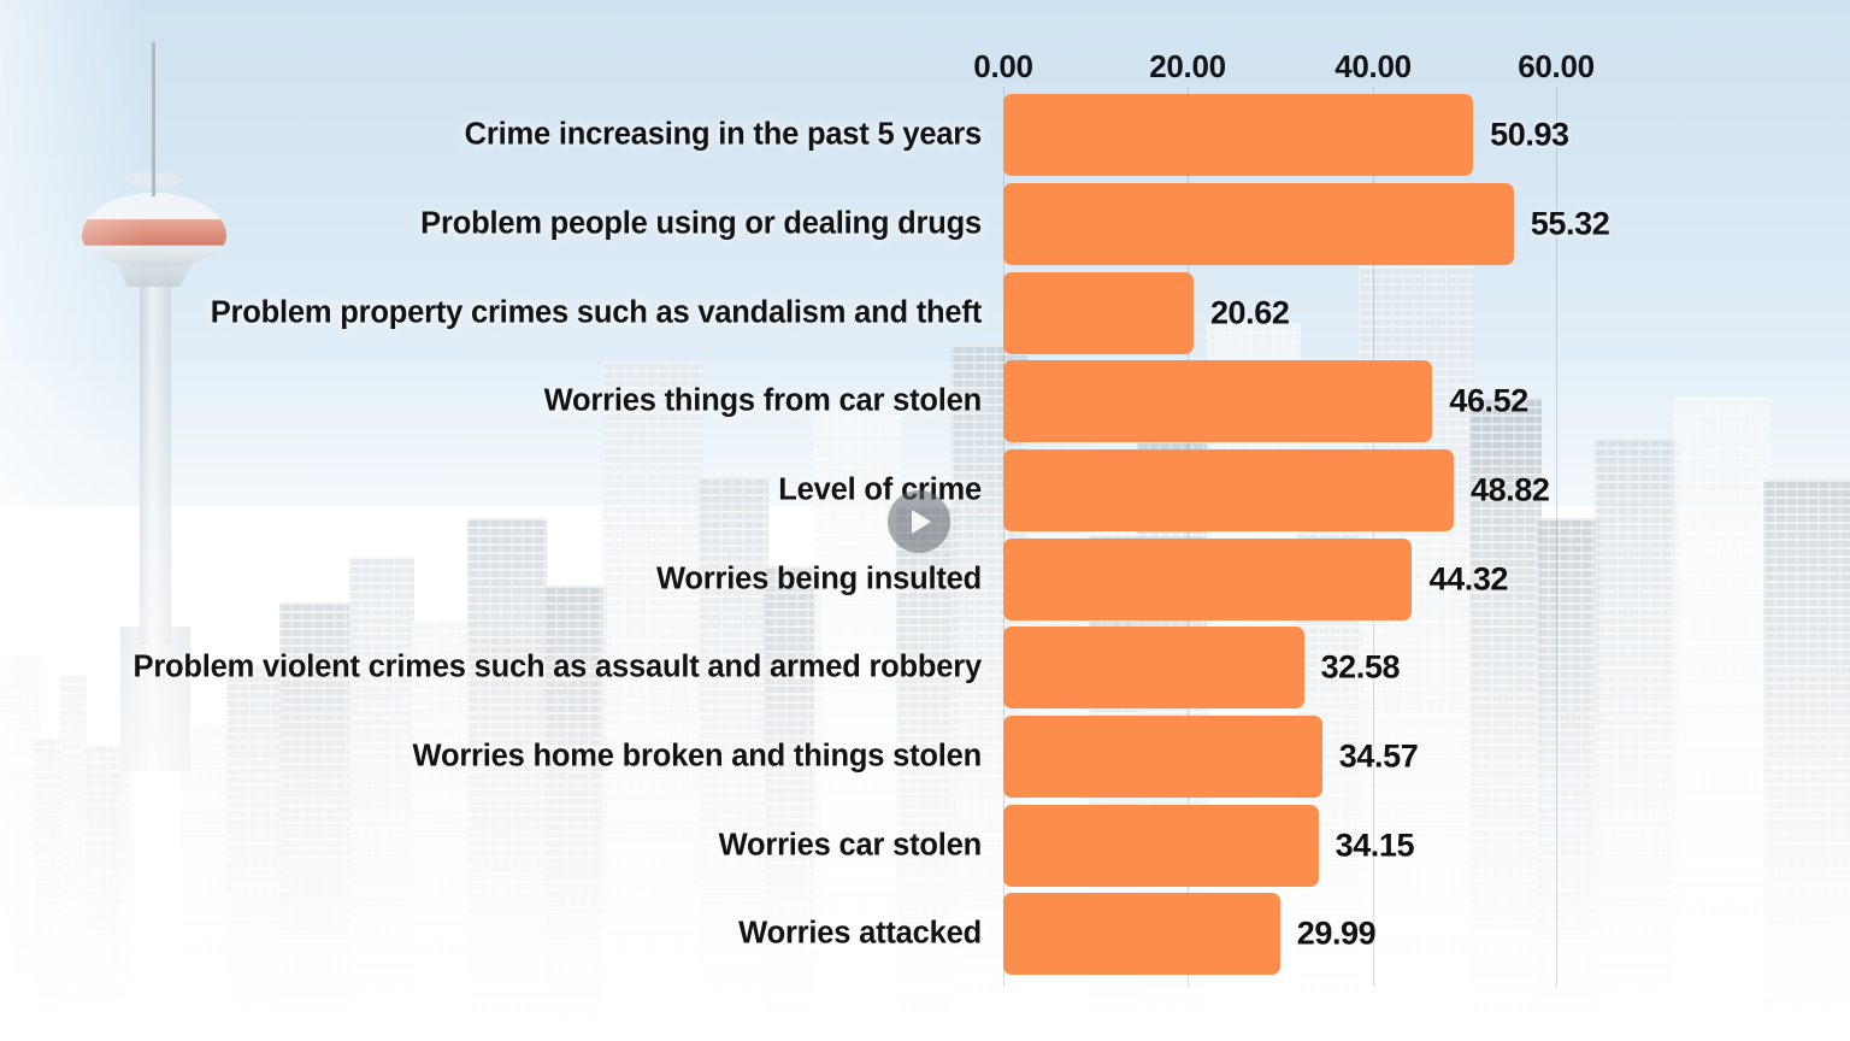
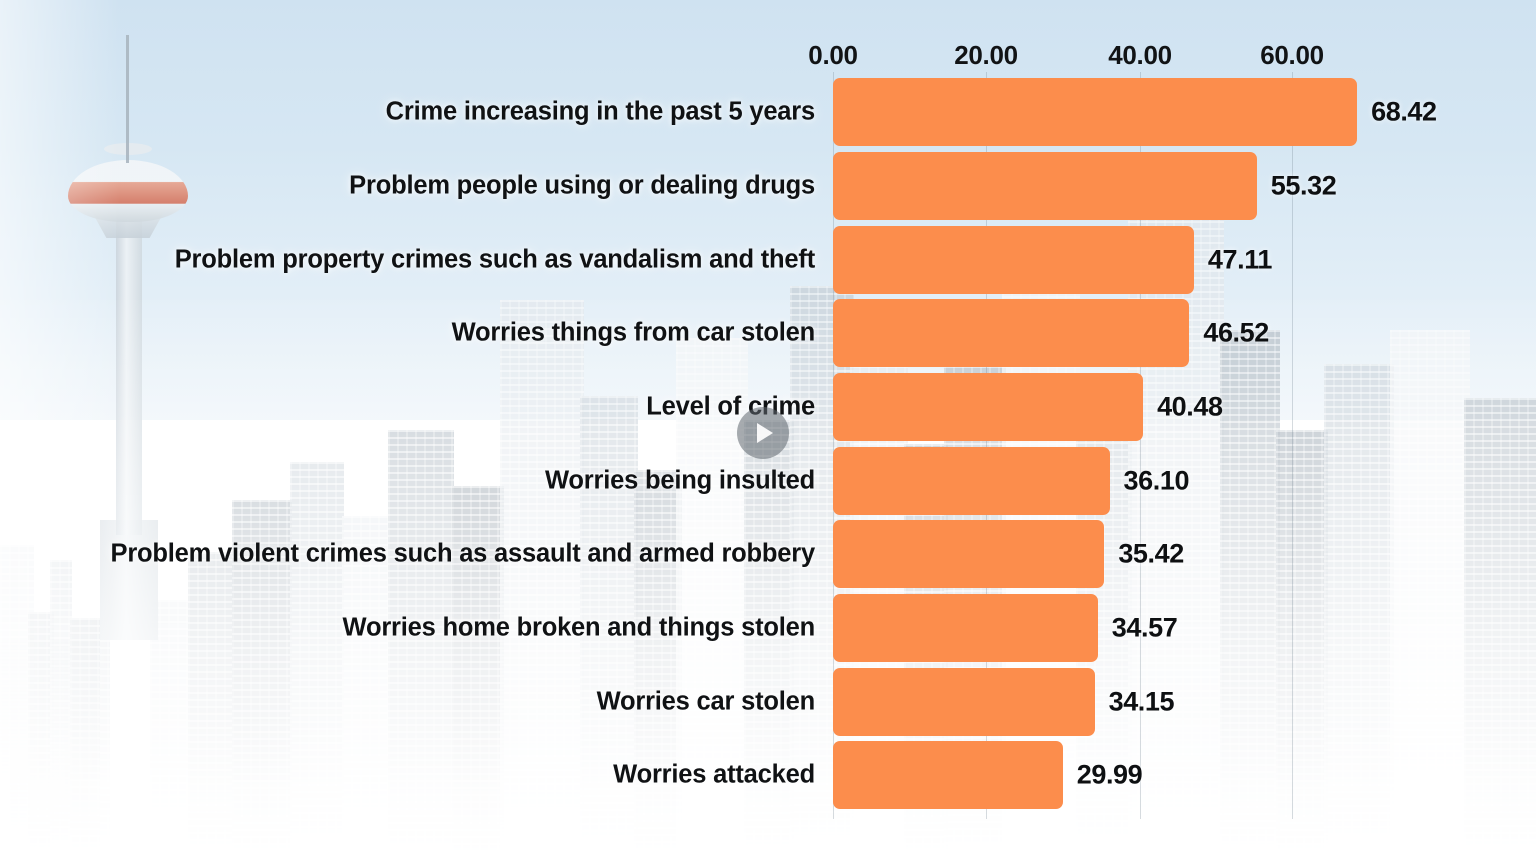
Crime increasing in the past 5 years: 50.93 -> 68.42
Problem property crimes such as vandalism and theft: 20.62 -> 47.11
Level of crime: 48.82 -> 40.48
Worries being insulted: 44.32 -> 36.10
Problem violent crimes such as assault and armed robbery: 32.58 -> 35.42
